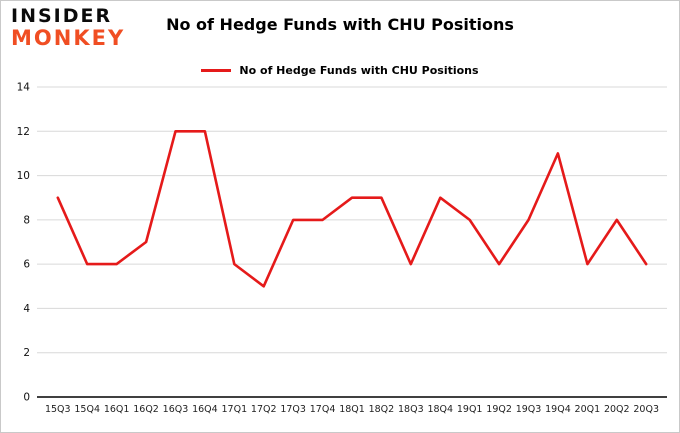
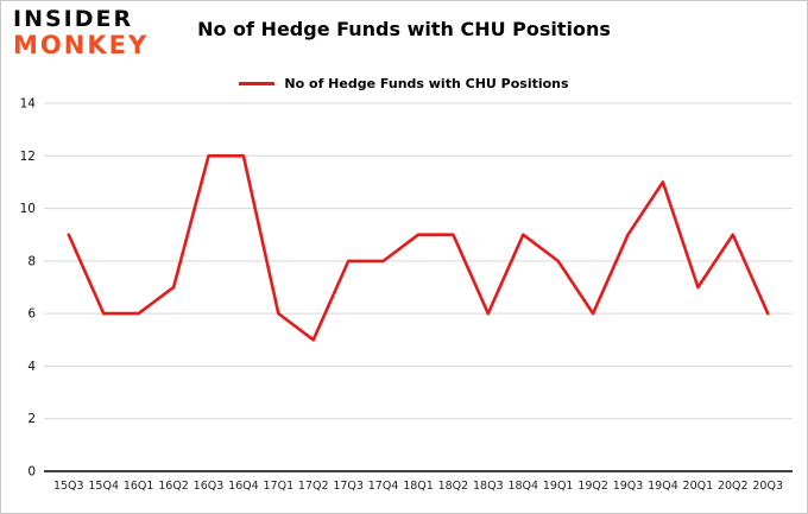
19Q3: 8 -> 9
20Q1: 6 -> 7
20Q2: 8 -> 9
